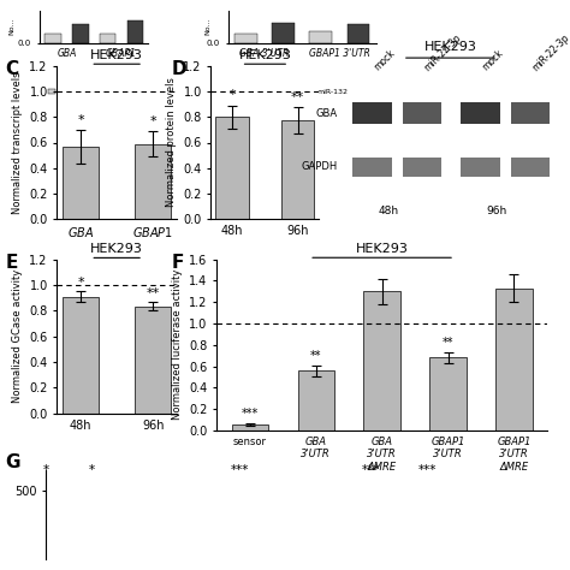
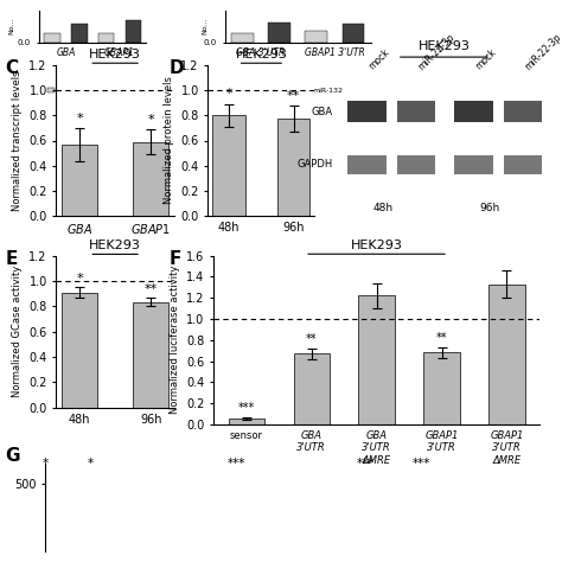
GBA 3'UTR: 0.56 -> 0.67
GBA 3'UTR ΔMRE: 1.30 -> 1.22
